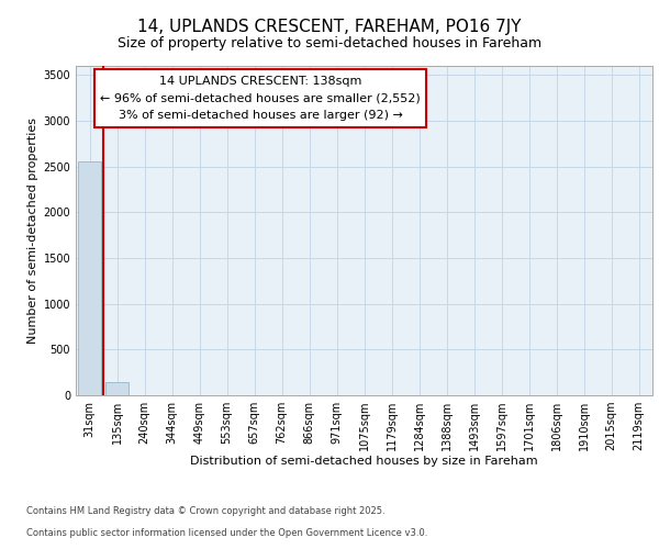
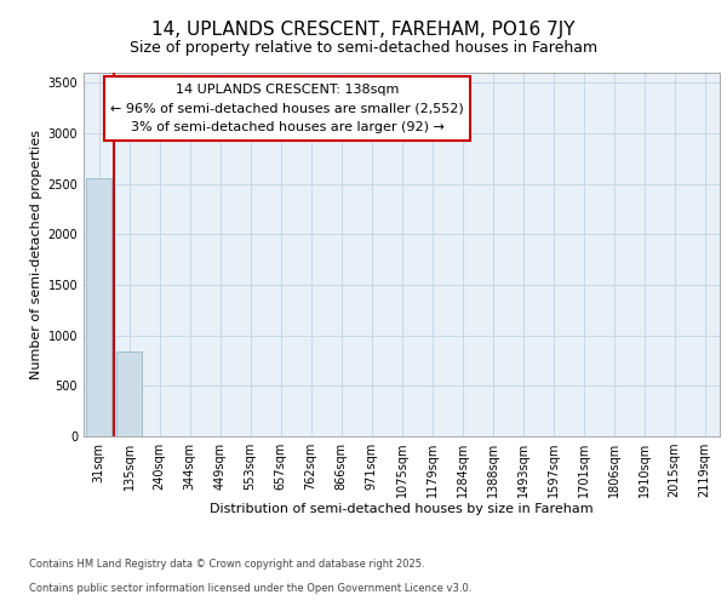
135sqm: 150 -> 840
